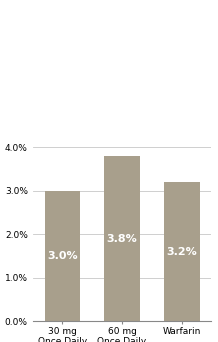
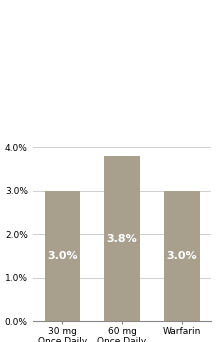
Warfarin: 3.2% -> 3.0%
